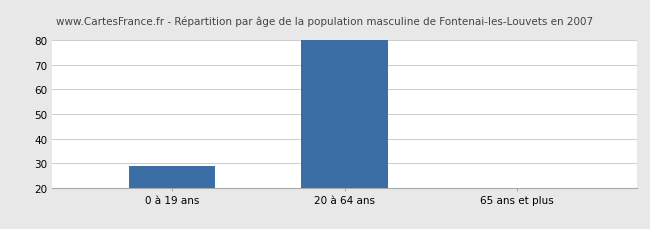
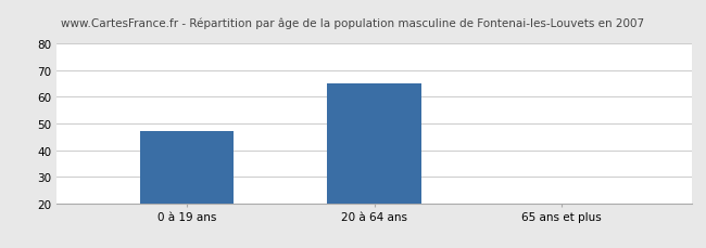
0 à 19 ans: 29 -> 47
20 à 64 ans: 80 -> 65
